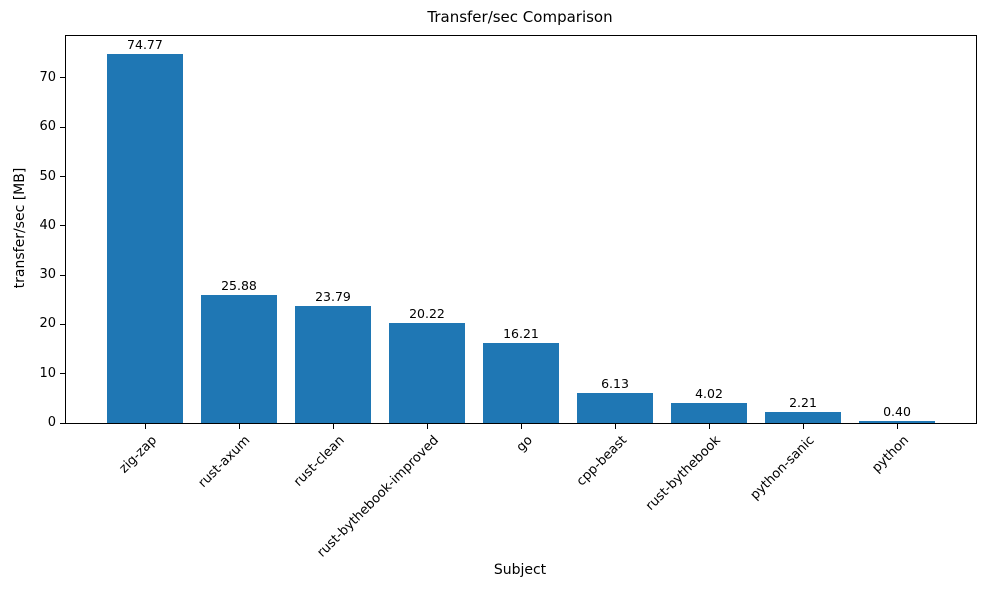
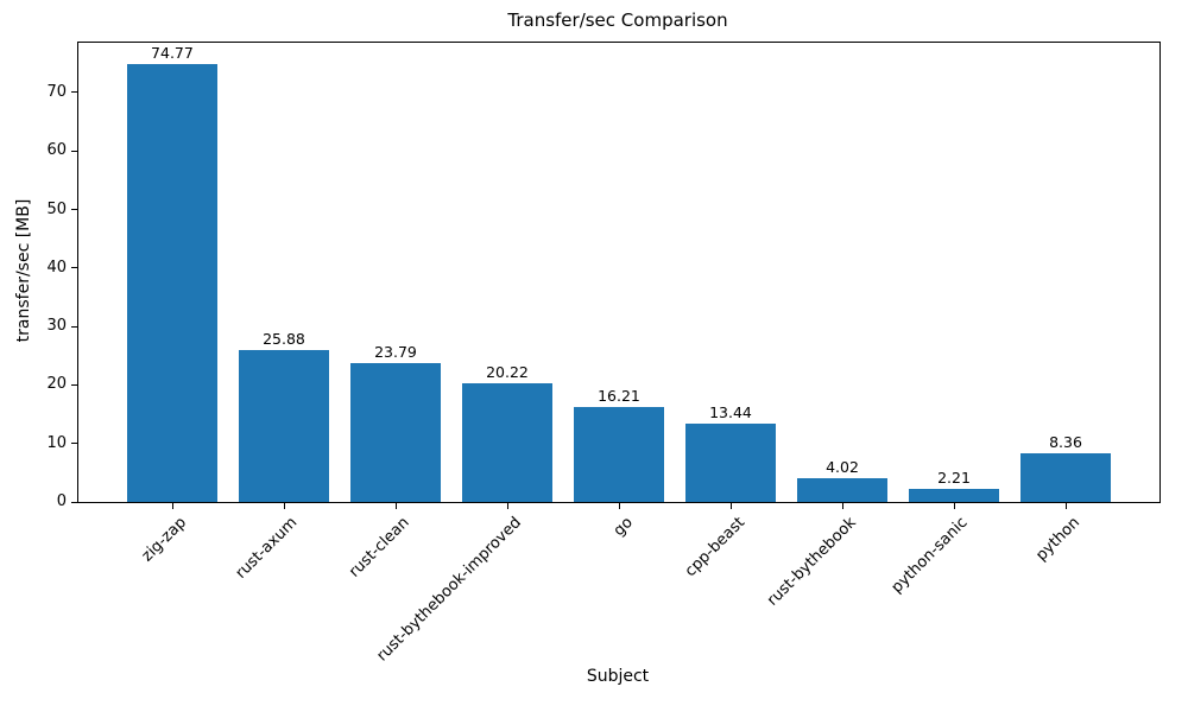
cpp-beast: 6.13 -> 13.44
python: 0.40 -> 8.36
